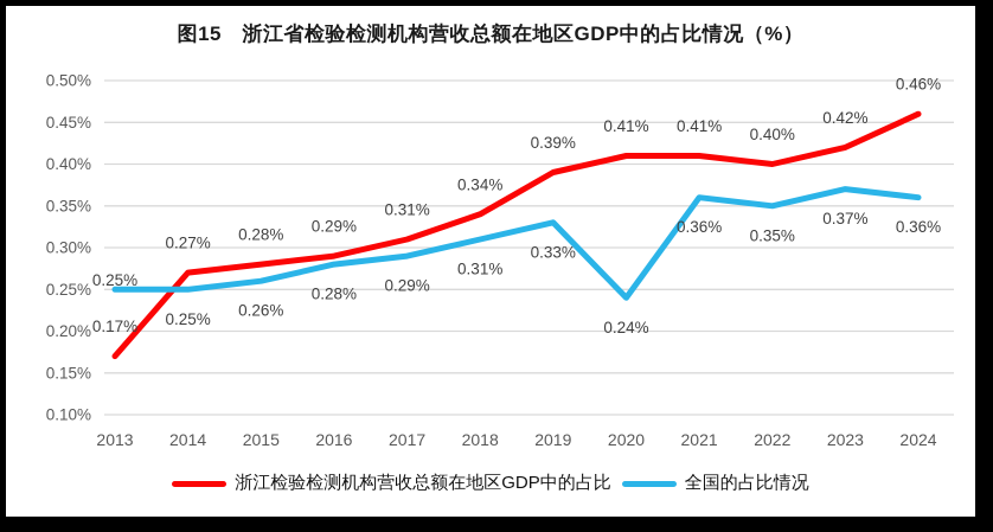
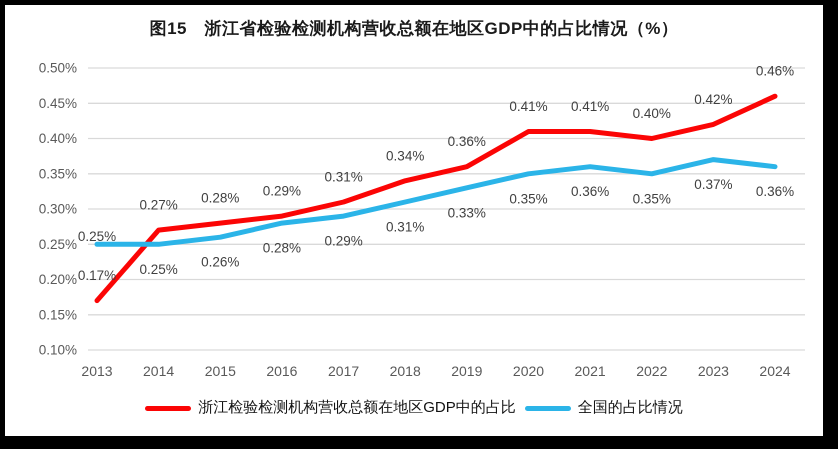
浙江检验检测机构营收总额在地区GDP中的占比/2019: 0.39% -> 0.36%
全国的占比情况/2020: 0.24% -> 0.35%
